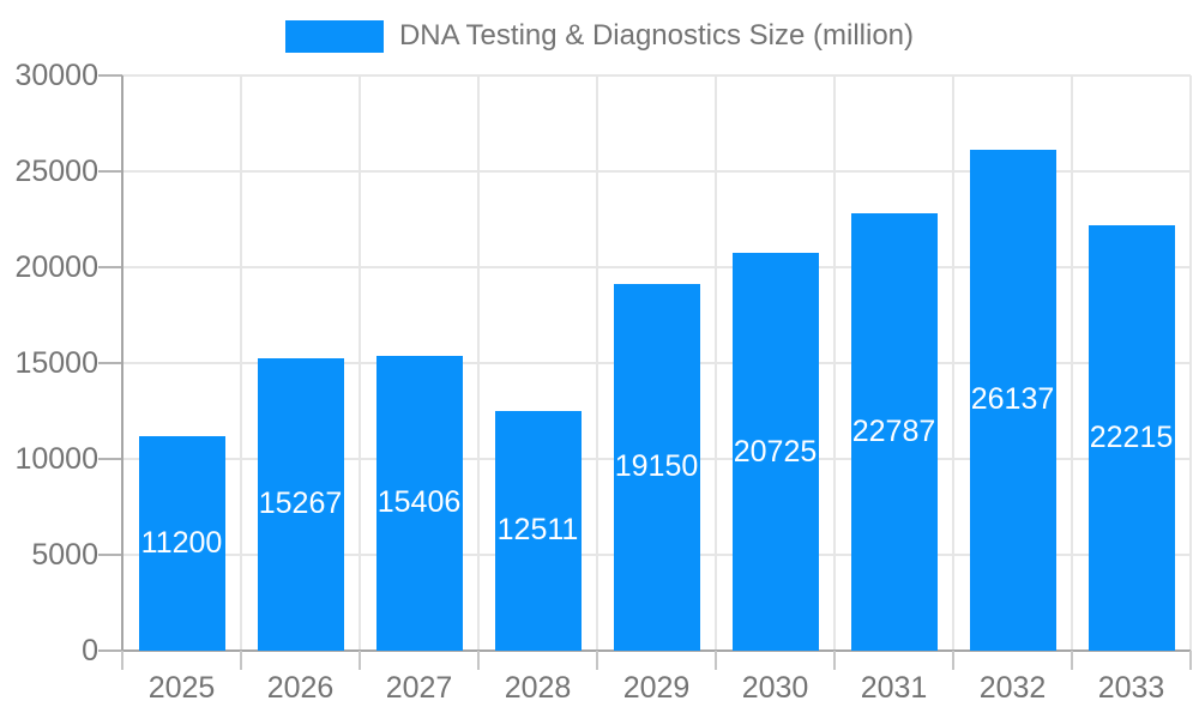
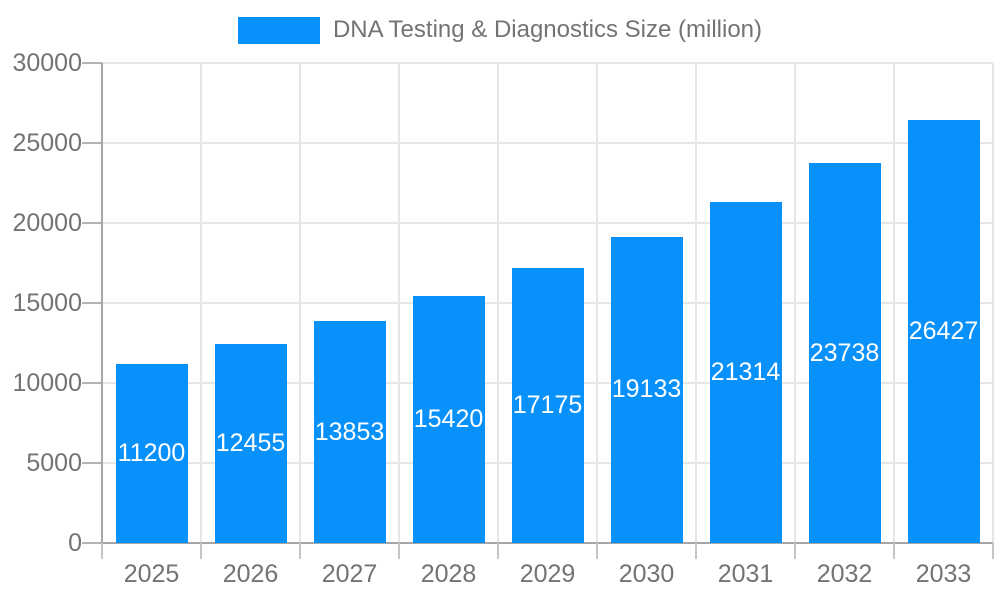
2026: 15267 -> 12455
2027: 15406 -> 13853
2028: 12511 -> 15420
2029: 19150 -> 17175
2030: 20725 -> 19133
2031: 22787 -> 21314
2032: 26137 -> 23738
2033: 22215 -> 26427
